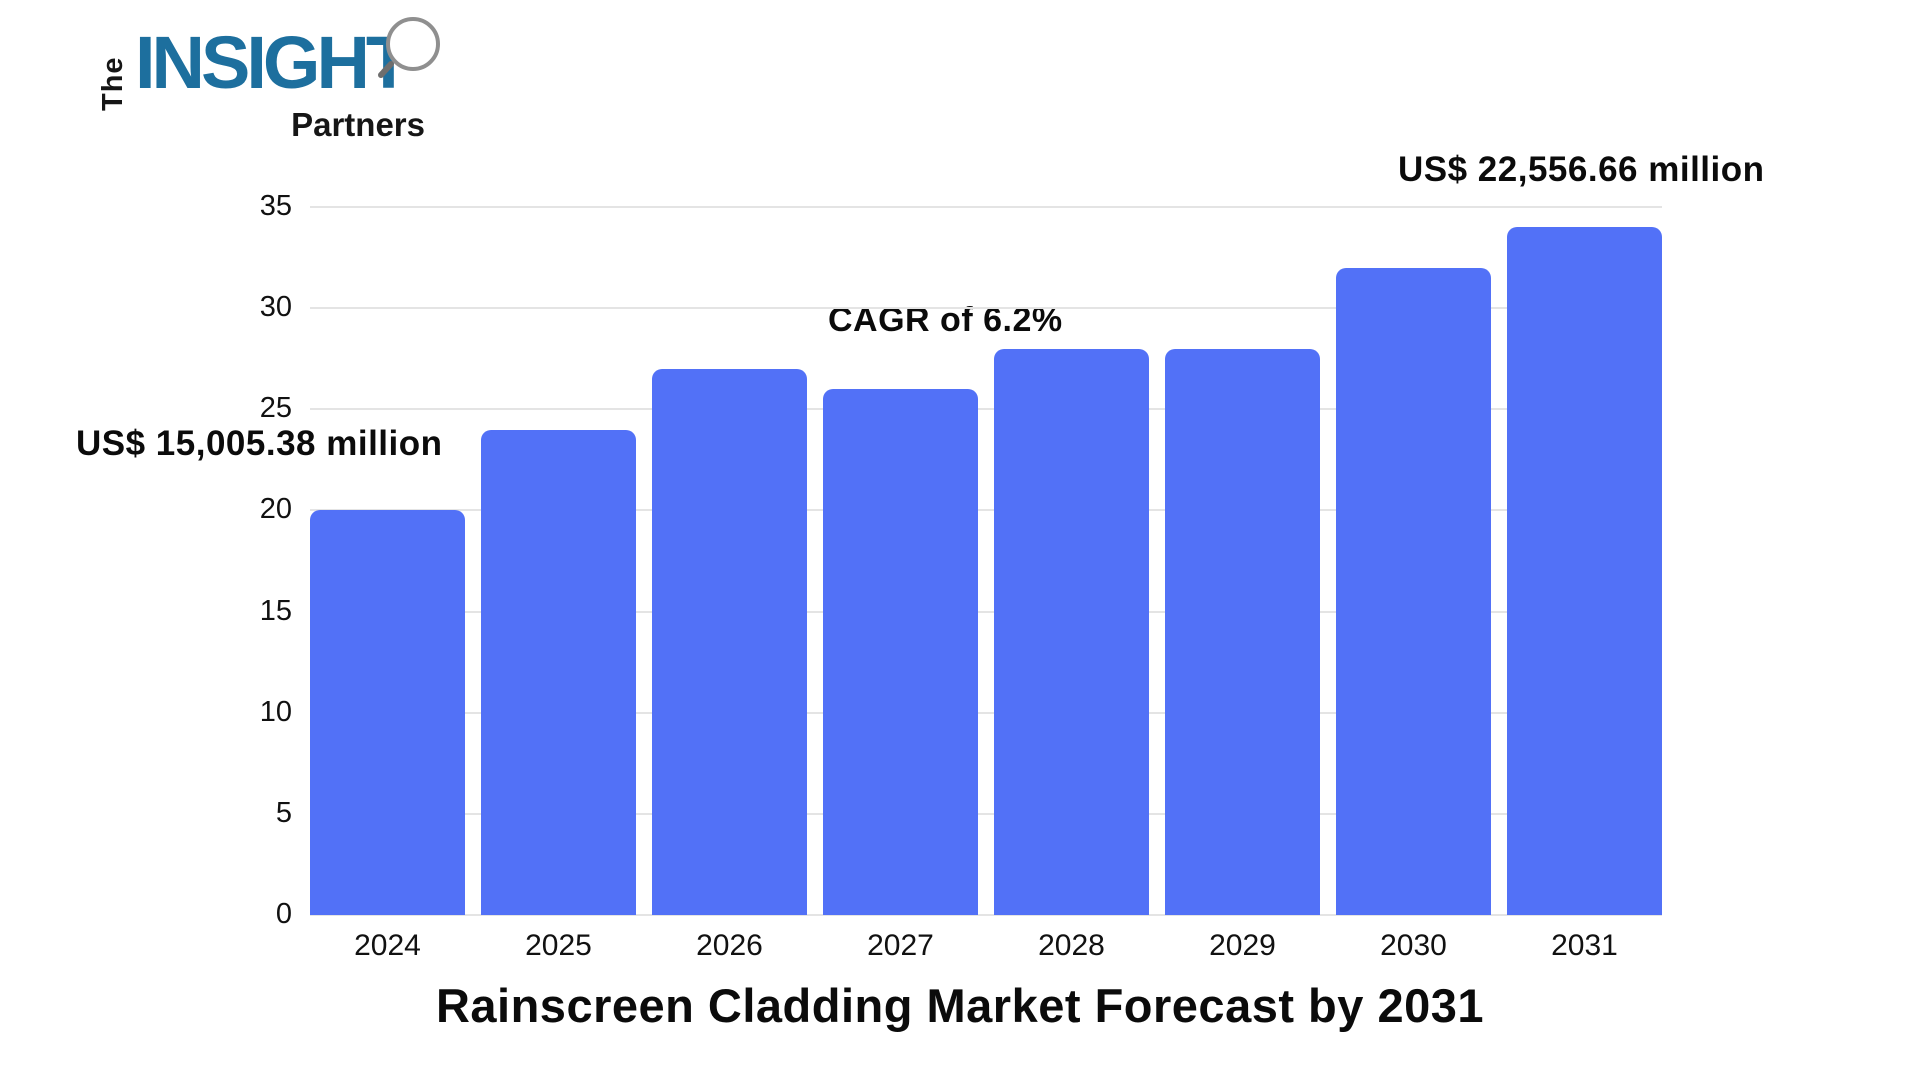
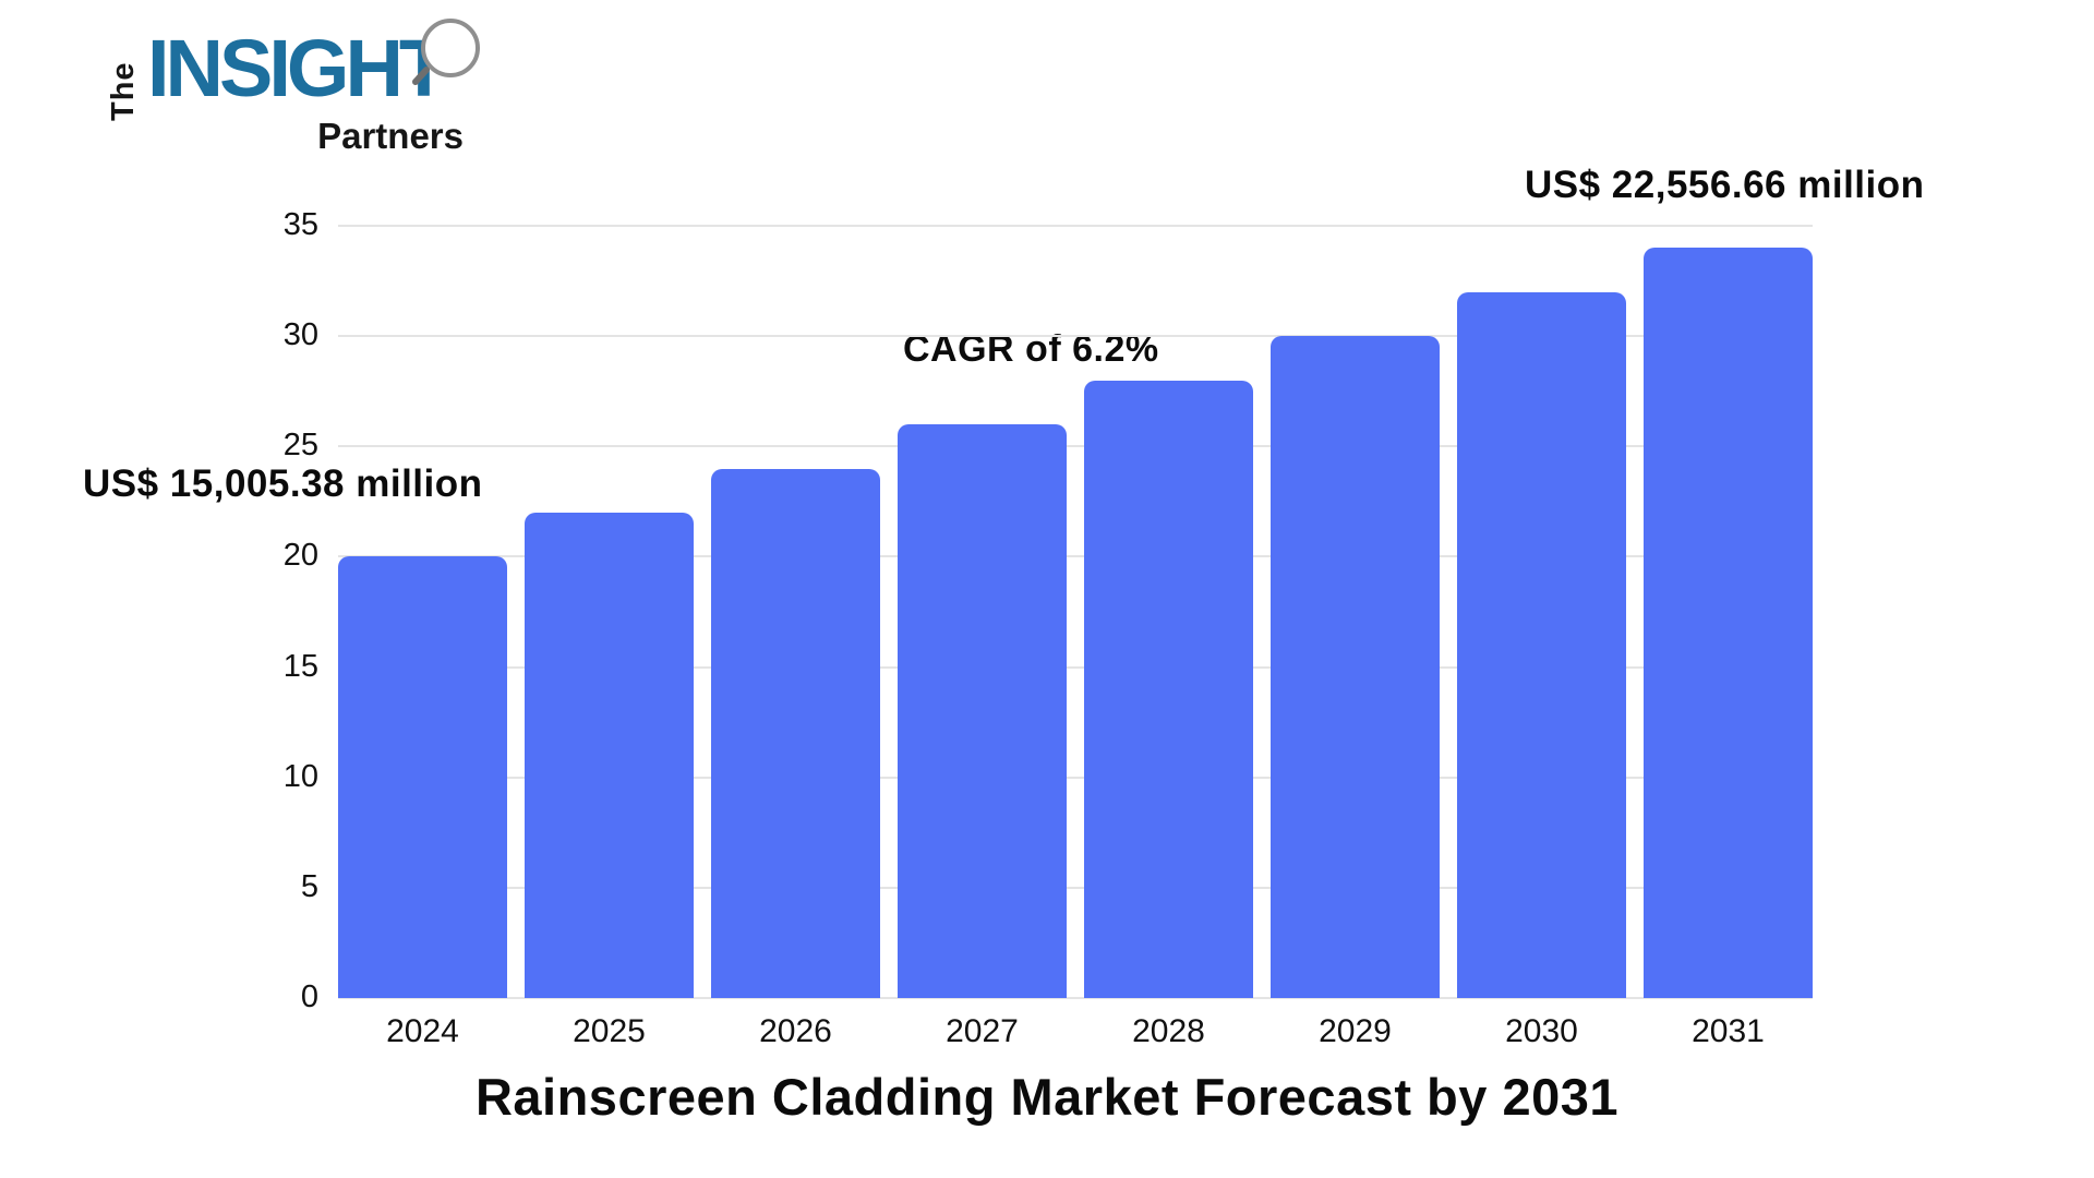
2025: 24 -> 22
2026: 27 -> 24
2029: 28 -> 30
